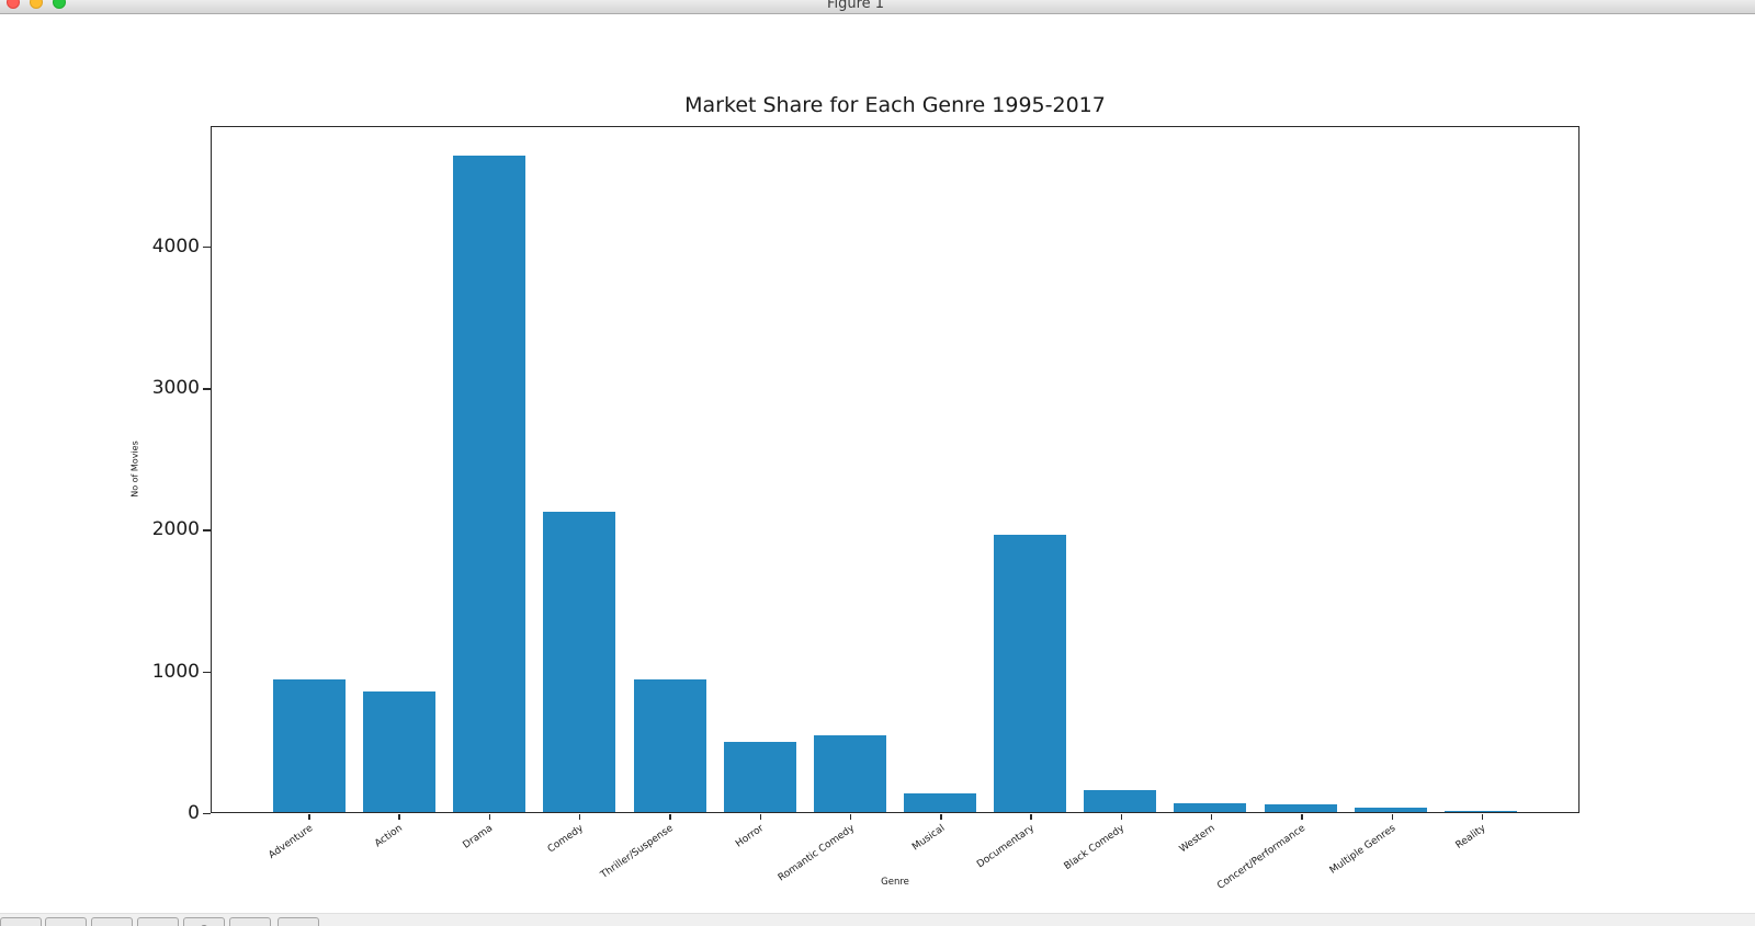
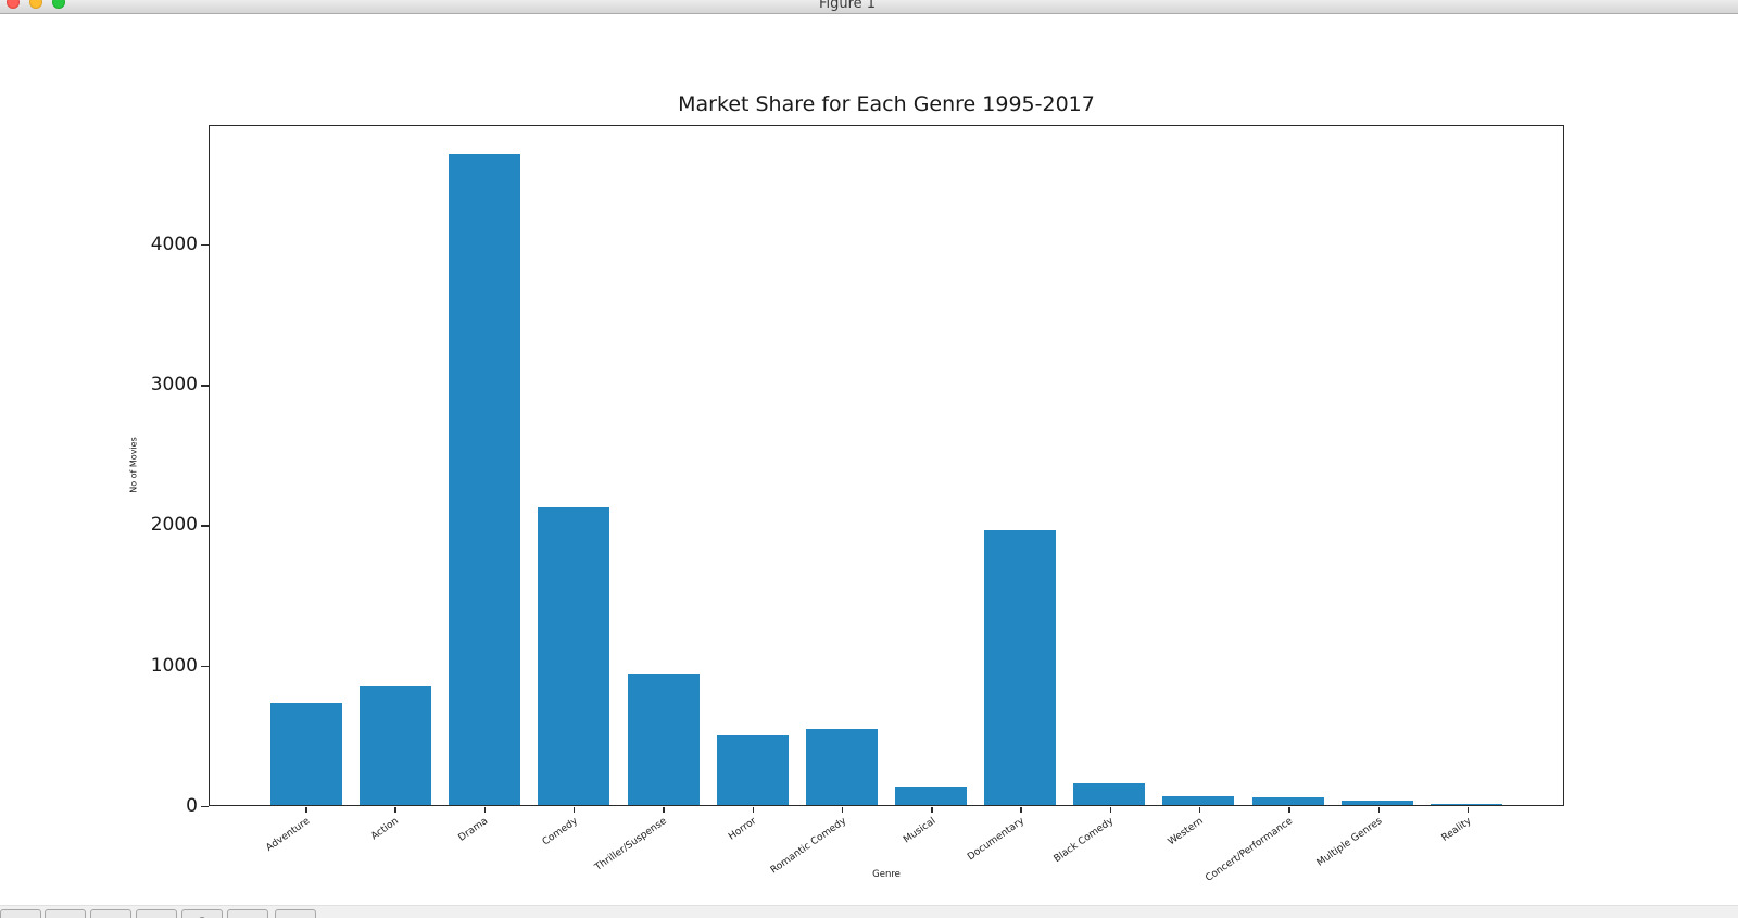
Adventure: 940 -> 730
